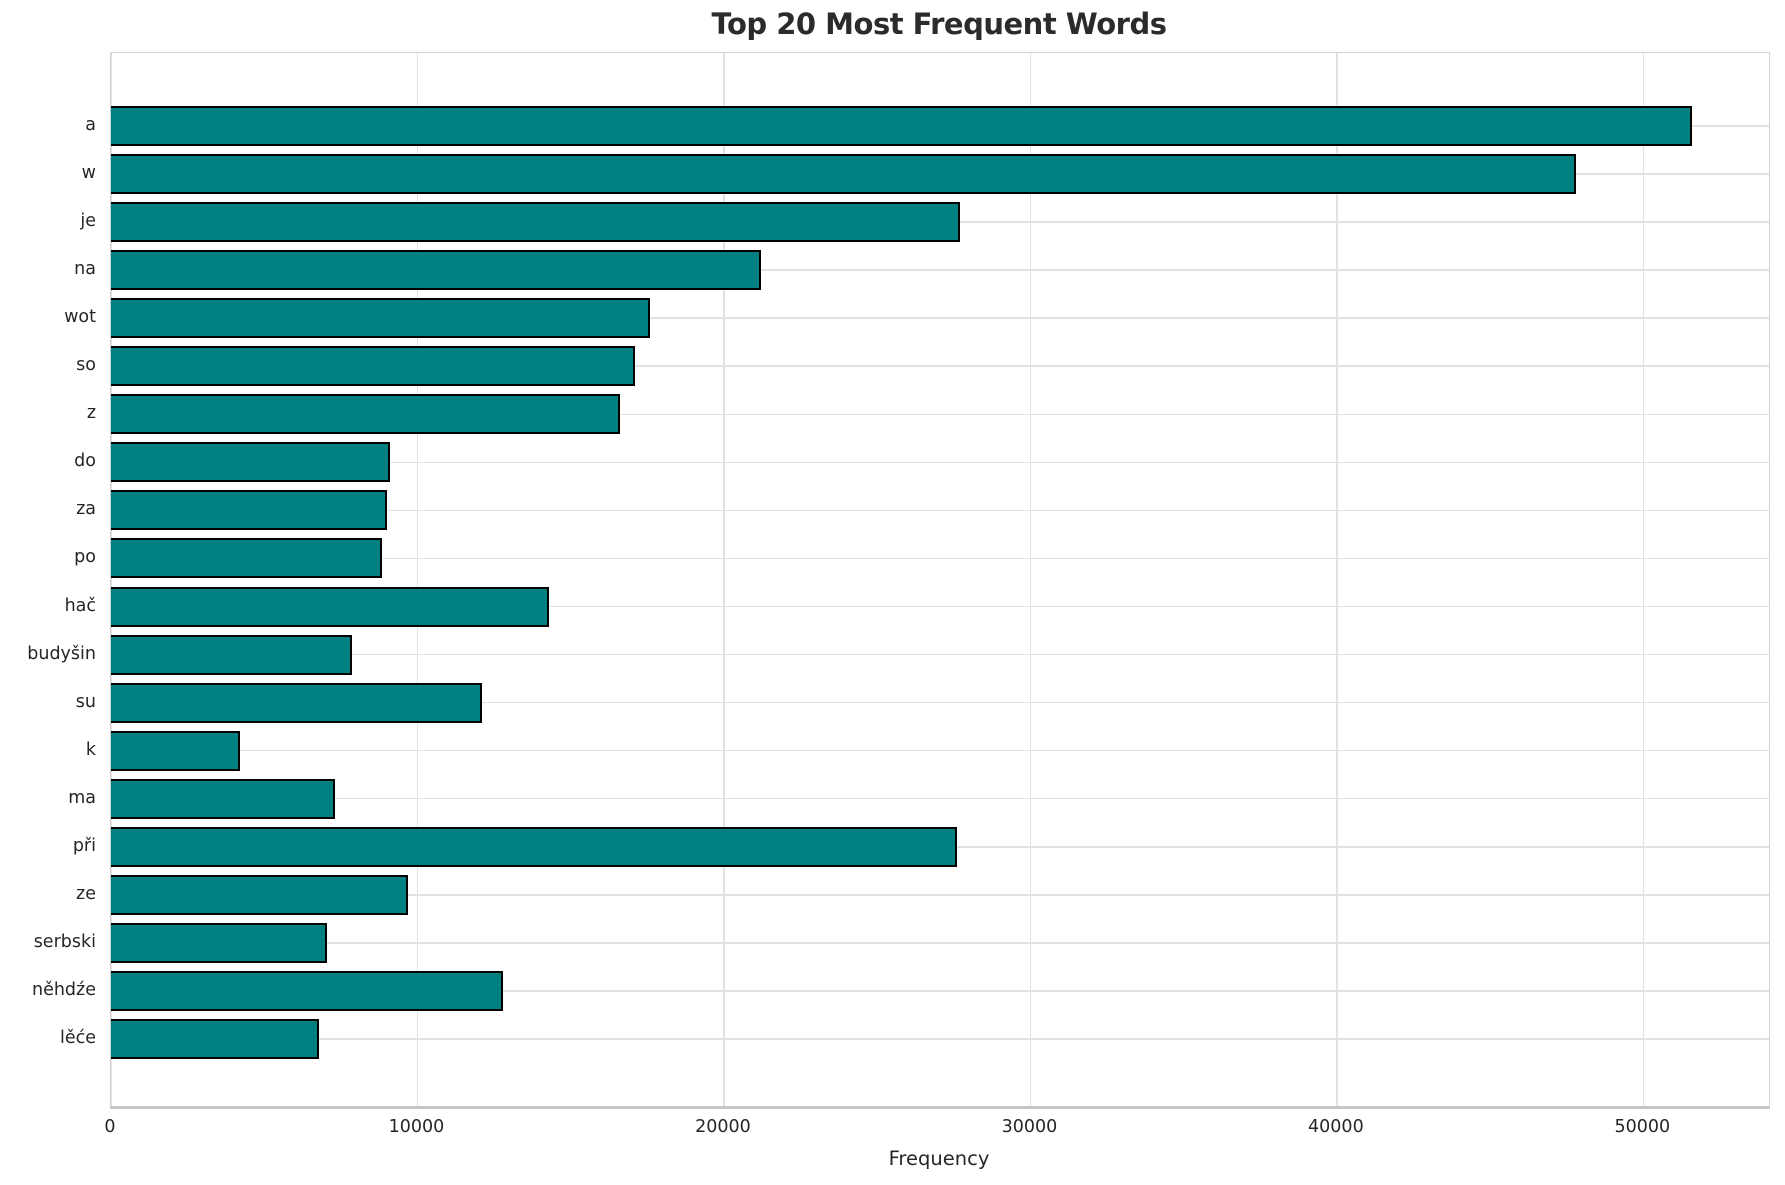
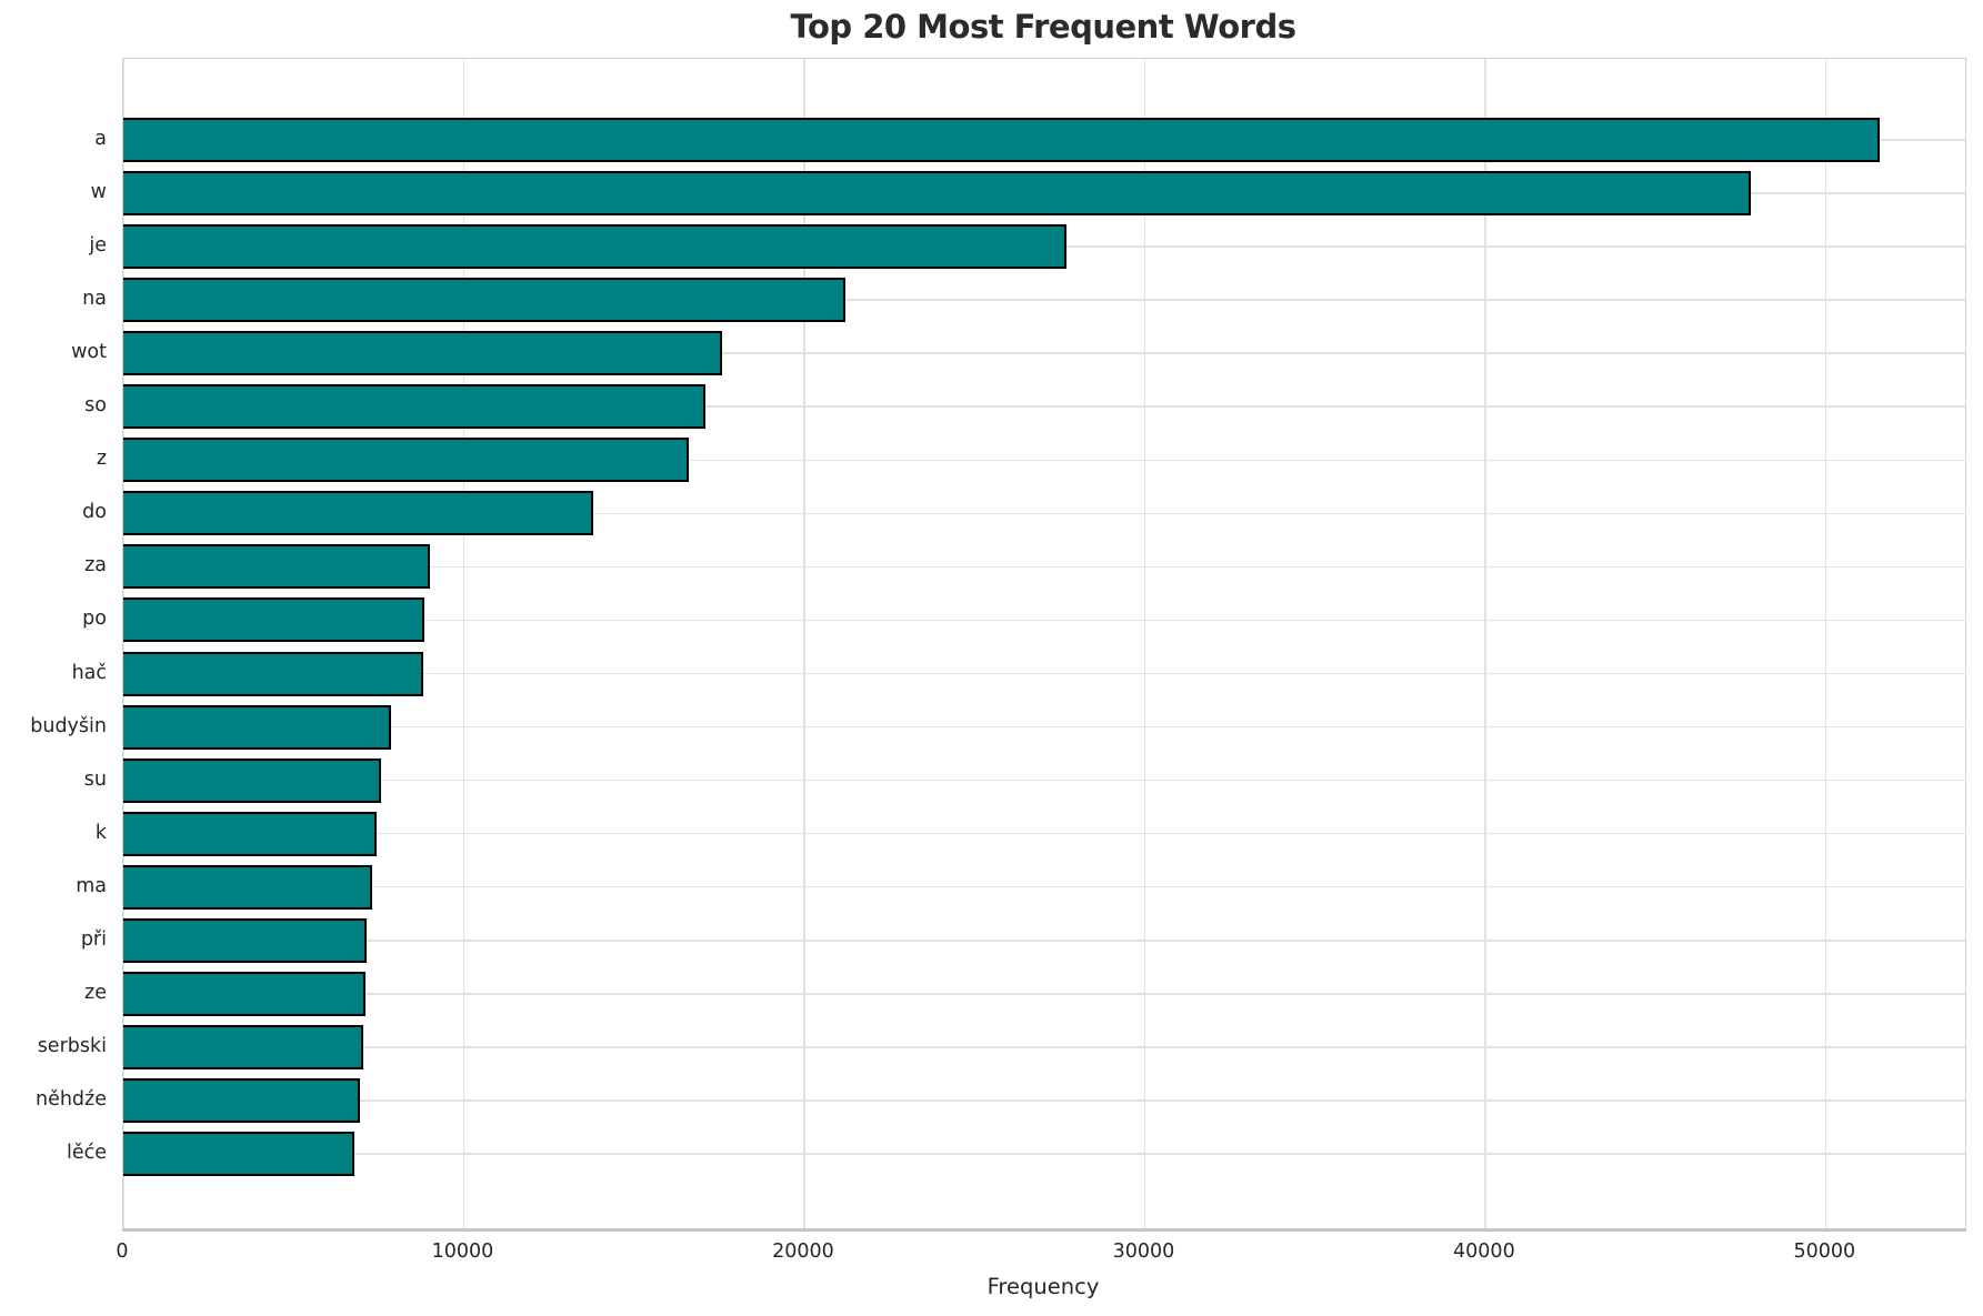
do: 9100 -> 13800
hač: 14300 -> 8800
su: 12100 -> 7600
k: 4200 -> 7400
při: 27600 -> 7200
ze: 9700 -> 7100
něhdźe: 12800 -> 7000
